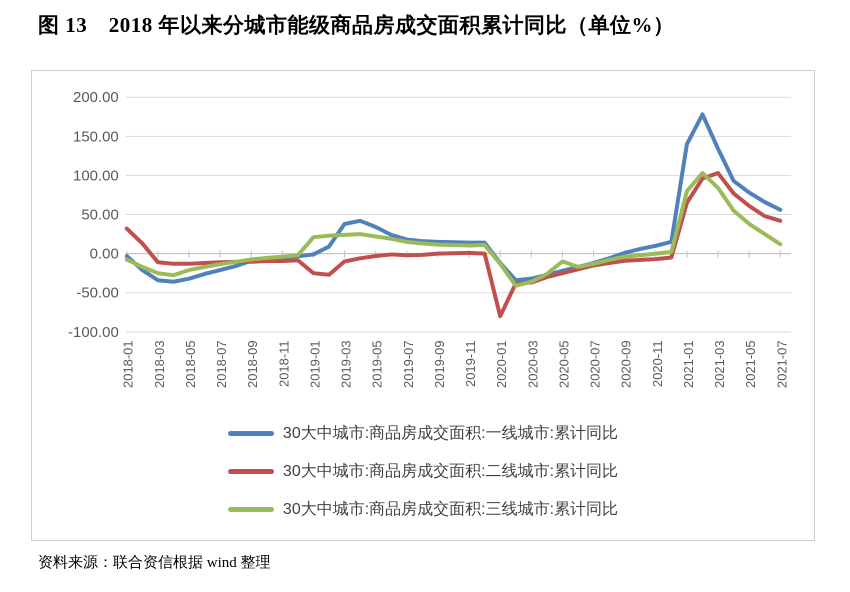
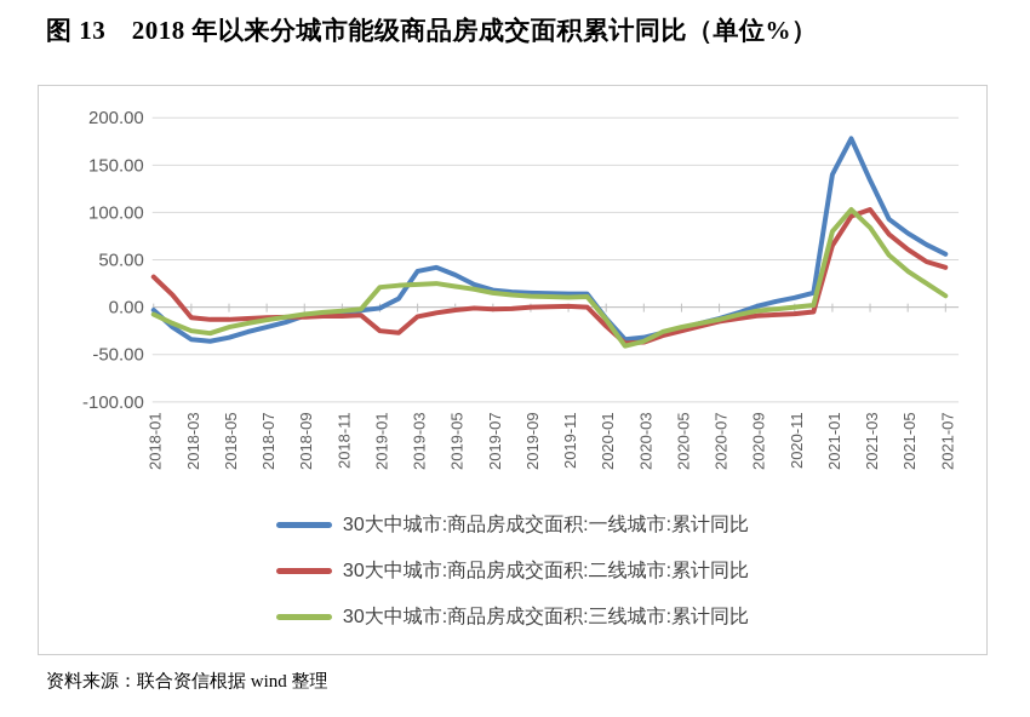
30大中城市:商品房成交面积:二线城市:累计同比/2020-01: -80 -> -20
30大中城市:商品房成交面积:三线城市:累计同比/2020-05: -10 -> -20
